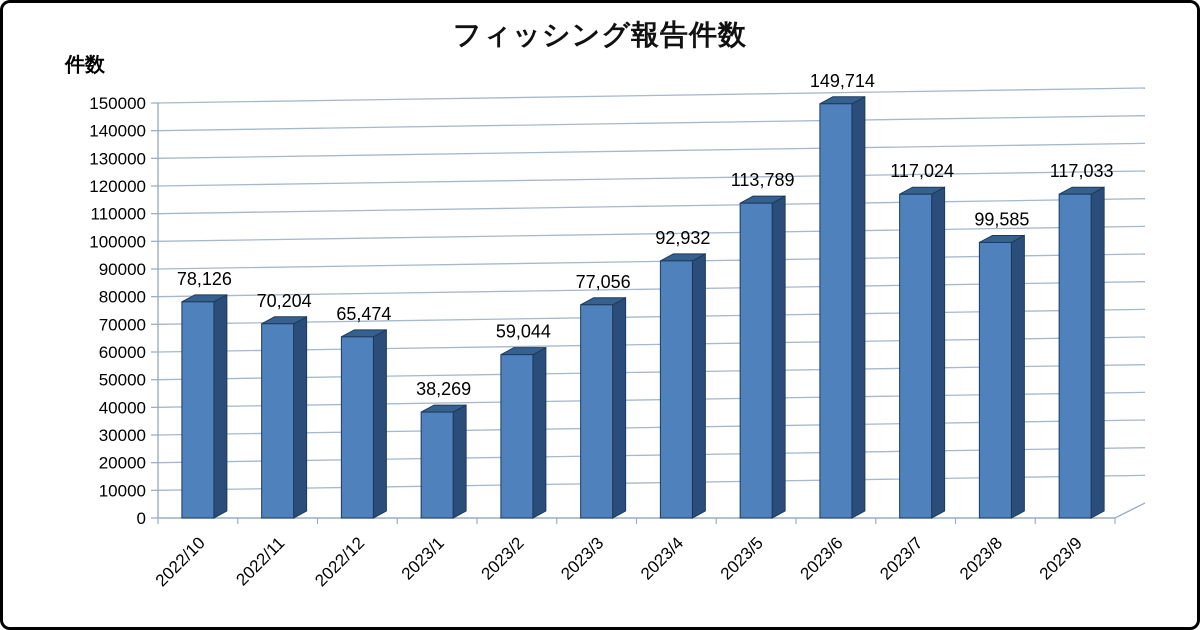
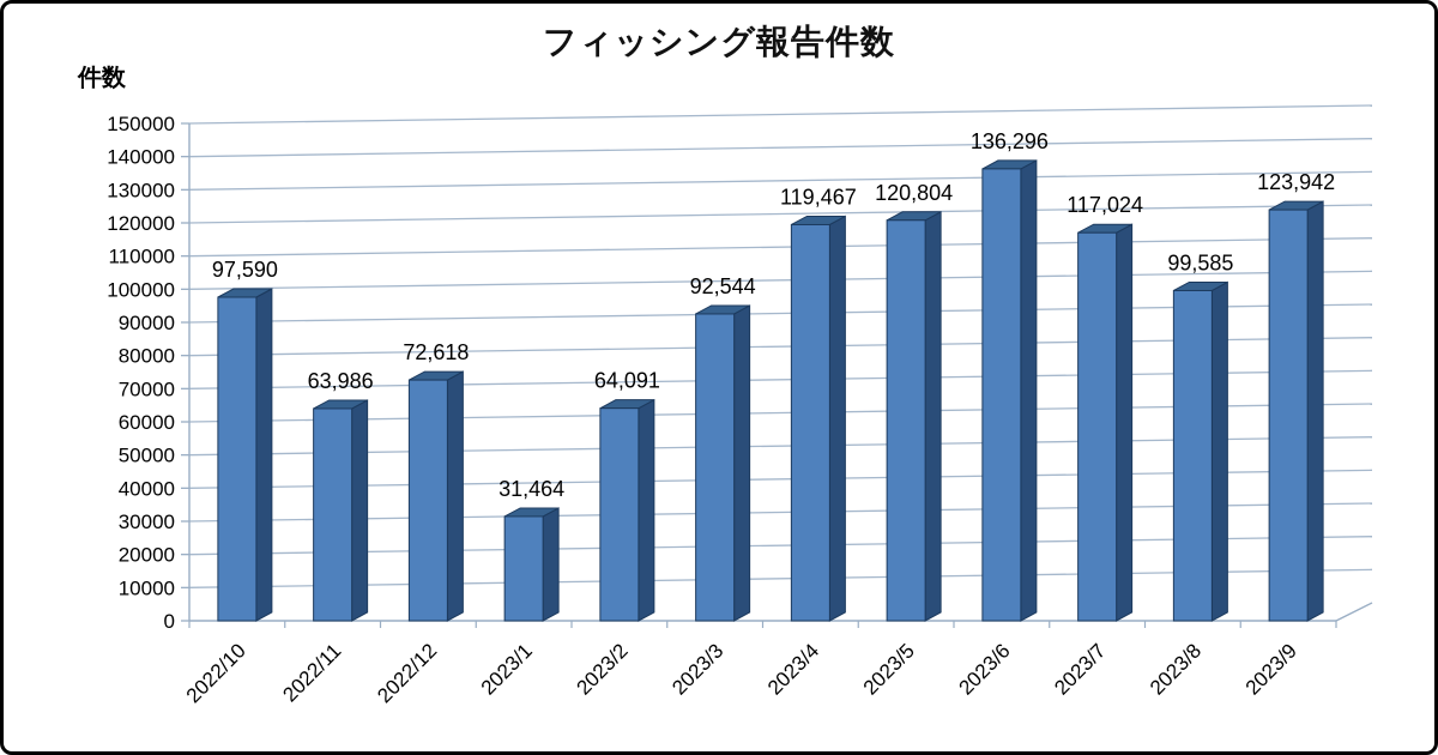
2022/10: 78,126 -> 97,590
2022/11: 70,204 -> 63,986
2022/12: 65,474 -> 72,618
2023/1: 38,269 -> 31,464
2023/2: 59,044 -> 64,091
2023/3: 77,056 -> 92,544
2023/4: 92,932 -> 119,467
2023/5: 113,789 -> 120,804
2023/6: 149,714 -> 136,296
2023/9: 117,033 -> 123,942
